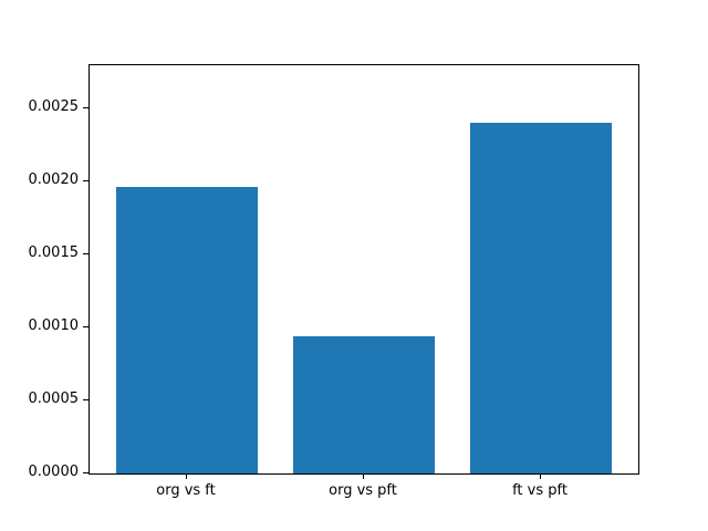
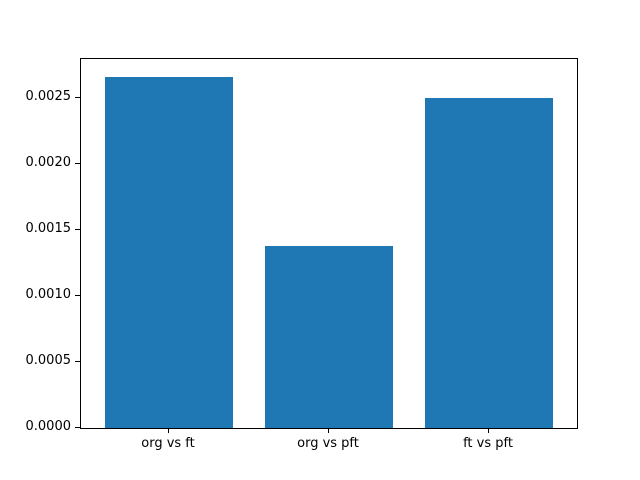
org vs ft: 0.00196 -> 0.00266
org vs pft: 0.00094 -> 0.00138
ft vs pft: 0.00240 -> 0.00250
